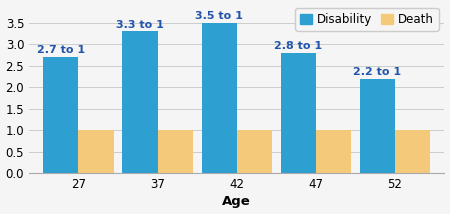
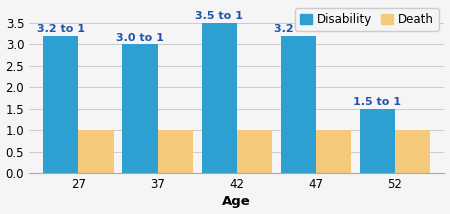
Disability/27: 2.7 -> 3.2
Disability/37: 3.3 -> 3.0
Disability/47: 2.8 -> 3.2
Disability/52: 2.2 -> 1.5
